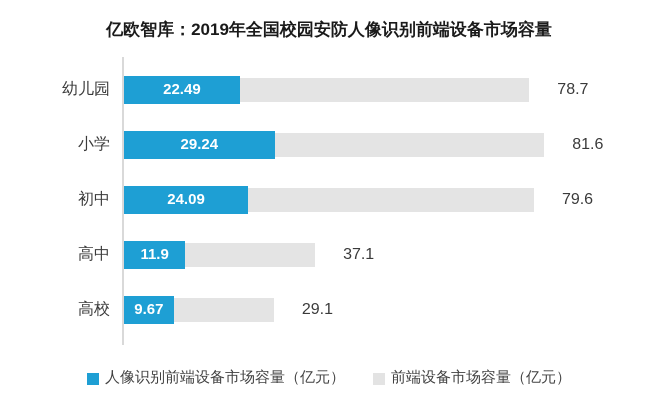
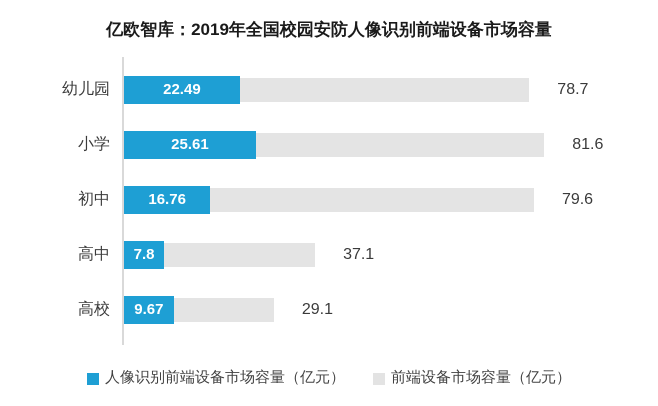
人像识别前端设备市场容量（亿元）/小学: 29.24 -> 25.61
人像识别前端设备市场容量（亿元）/初中: 24.09 -> 16.76
人像识别前端设备市场容量（亿元）/高中: 11.9 -> 7.8
